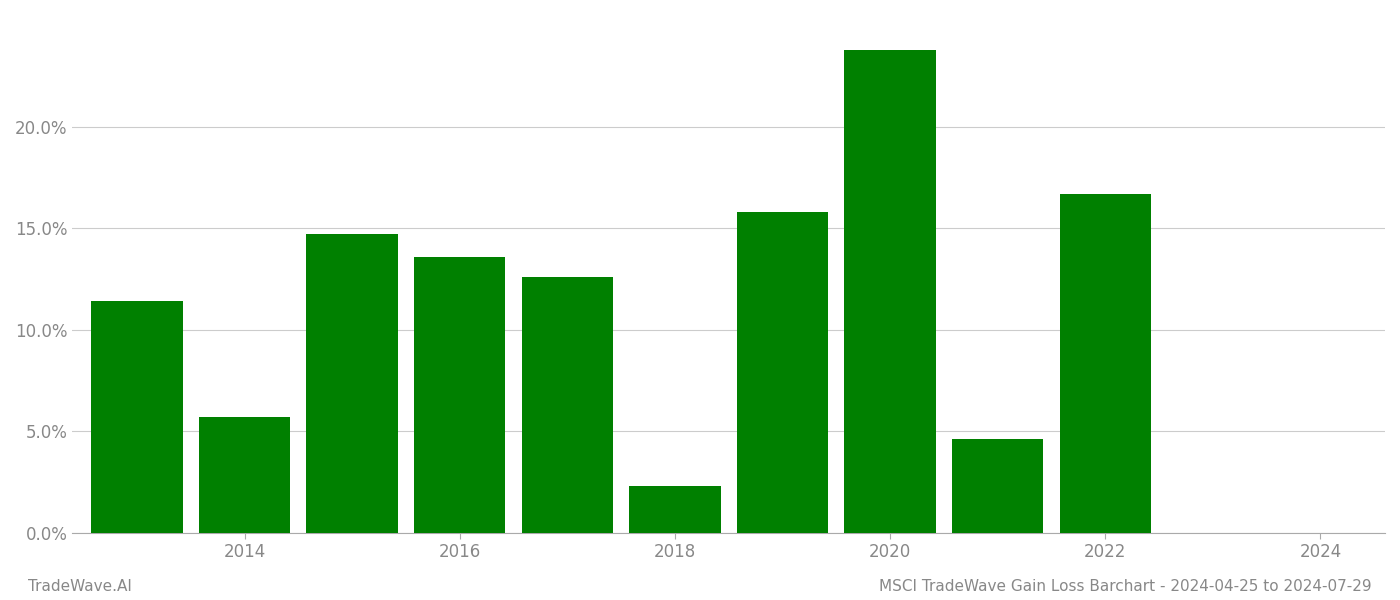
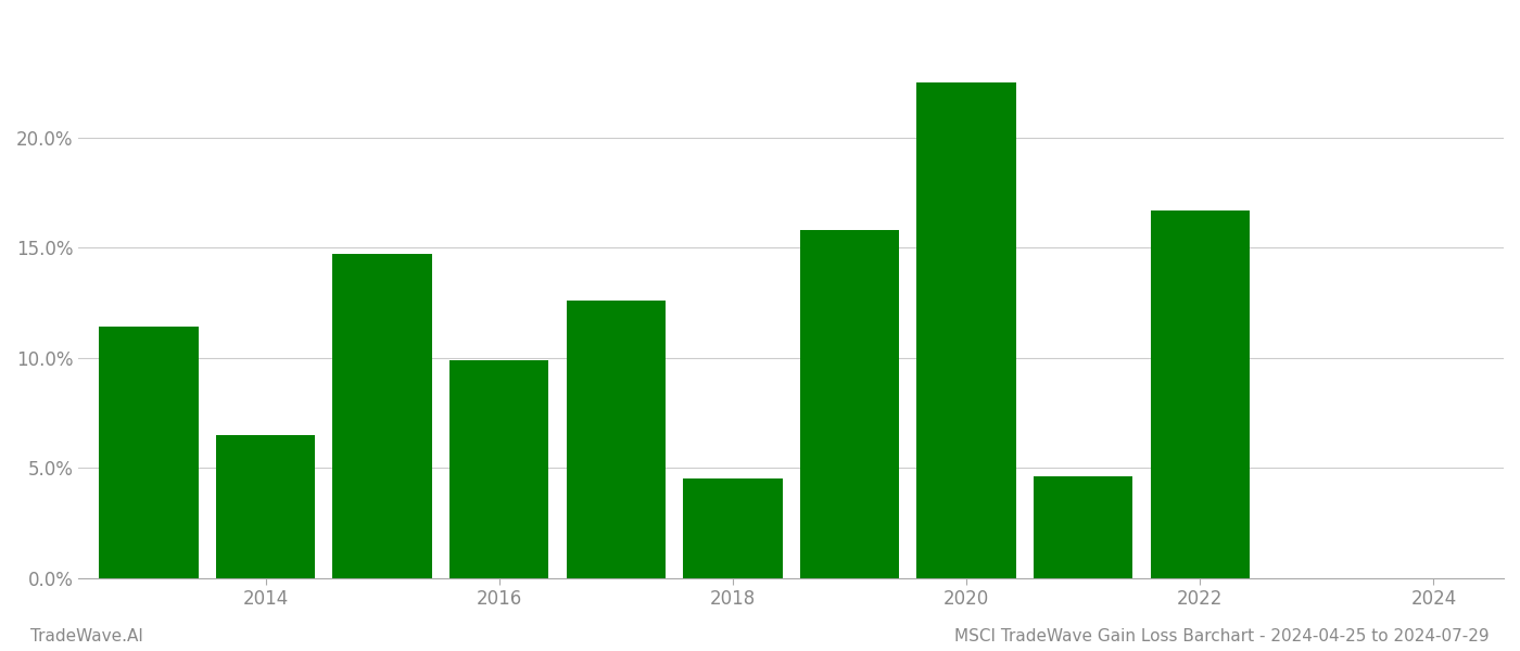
2014: 5.7% -> 6.5%
2016: 13.6% -> 9.9%
2018: 2.3% -> 4.5%
2020: 23.8% -> 22.5%
